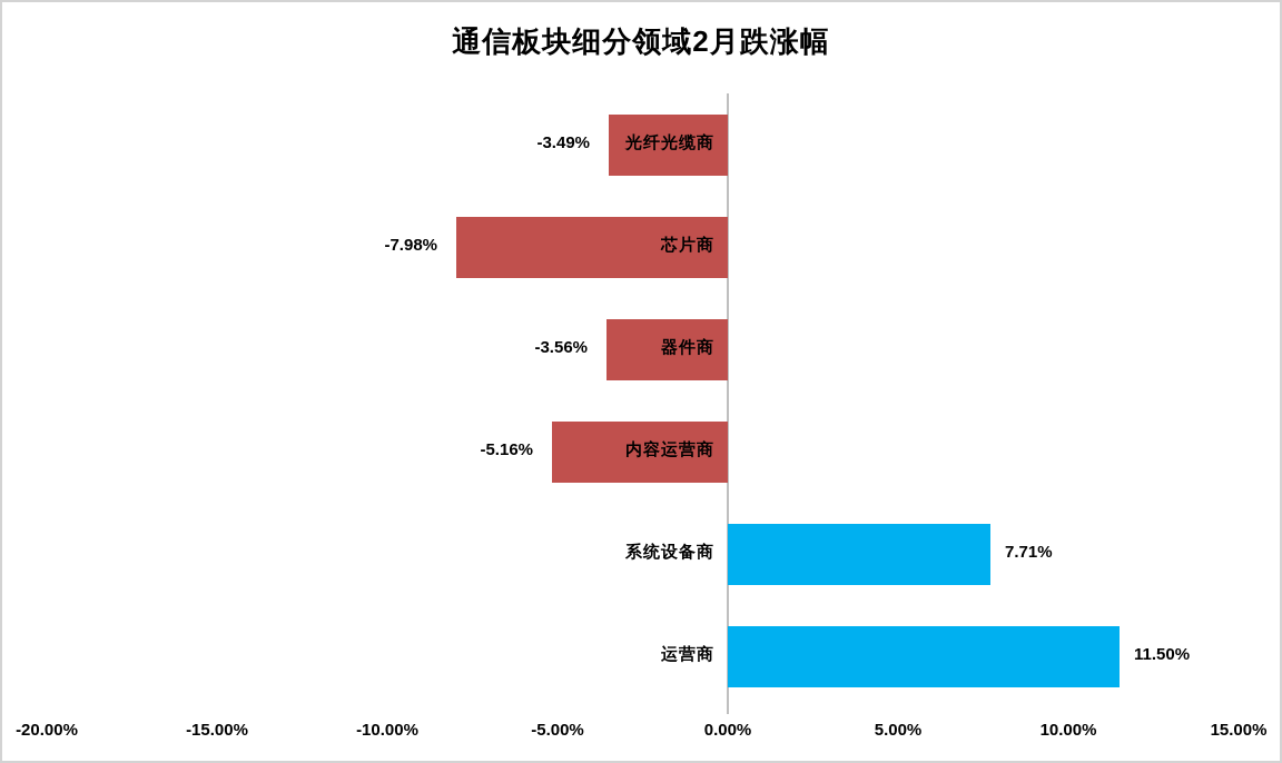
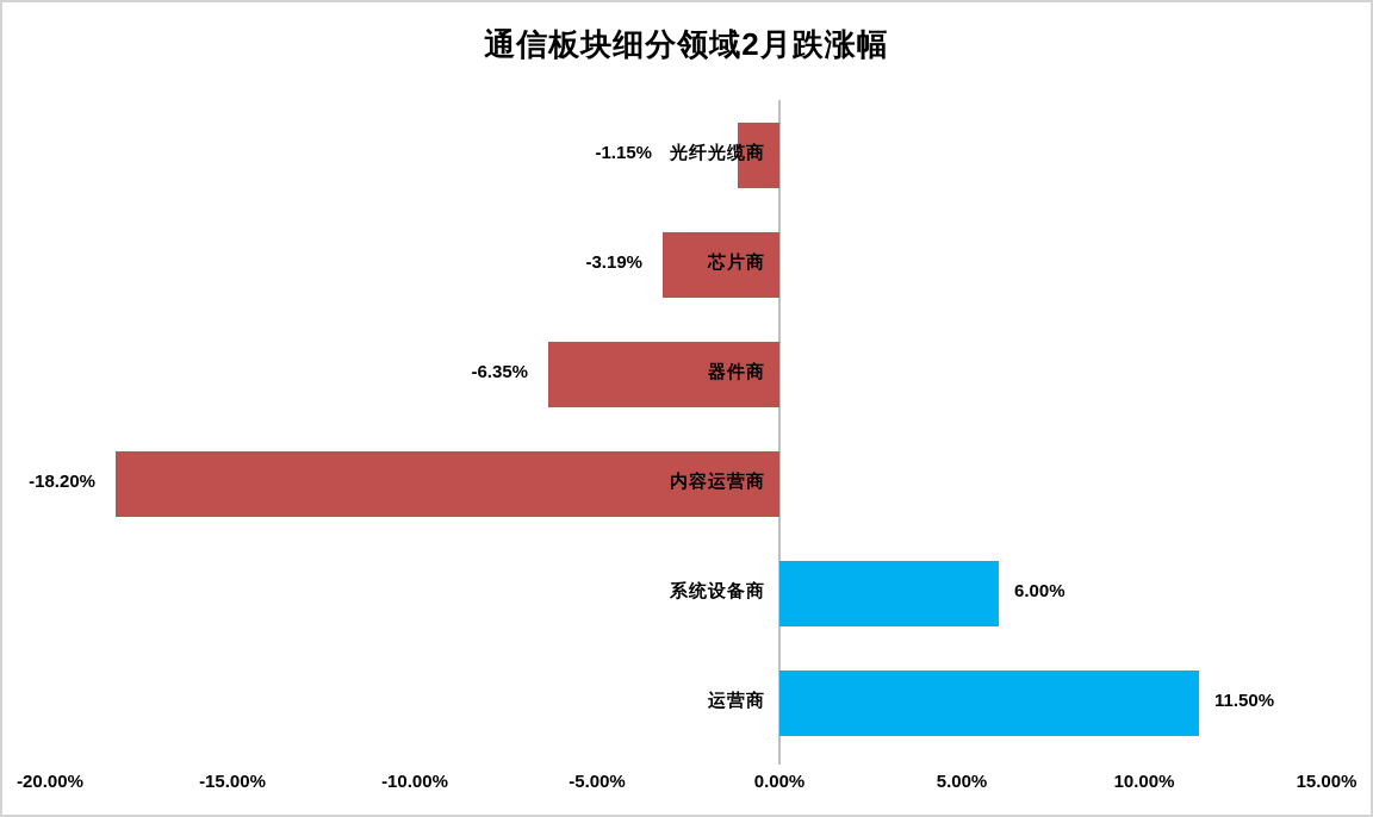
光纤光缆商: -3.49% -> -1.15%
芯片商: -7.98% -> -3.19%
器件商: -3.56% -> -6.35%
内容运营商: -5.16% -> -18.20%
系统设备商: 7.71% -> 6.00%
